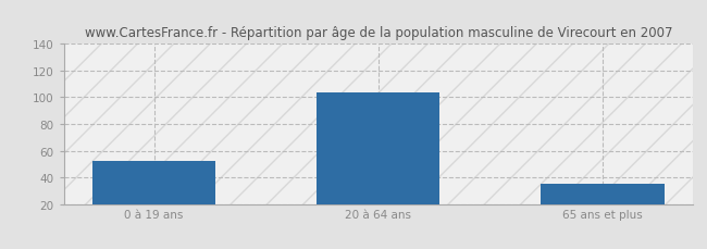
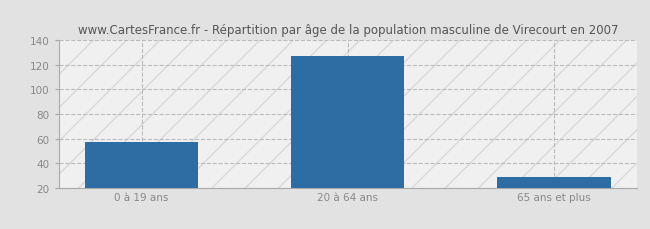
0 à 19 ans: 52 -> 57
20 à 64 ans: 104 -> 127
65 ans et plus: 35 -> 29
